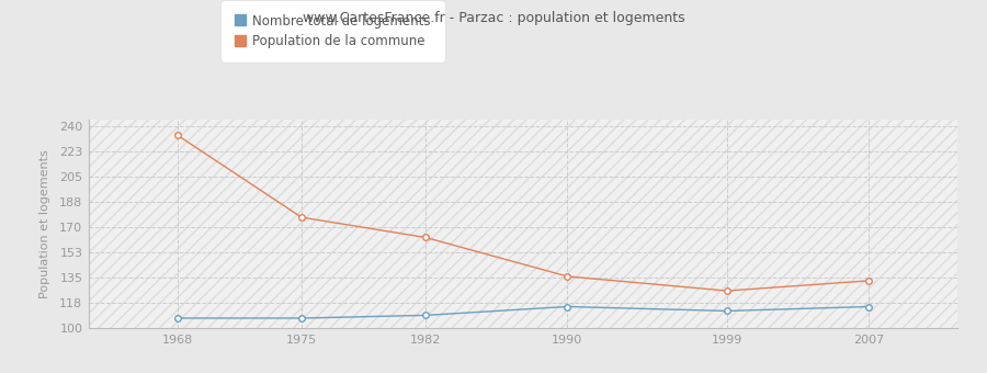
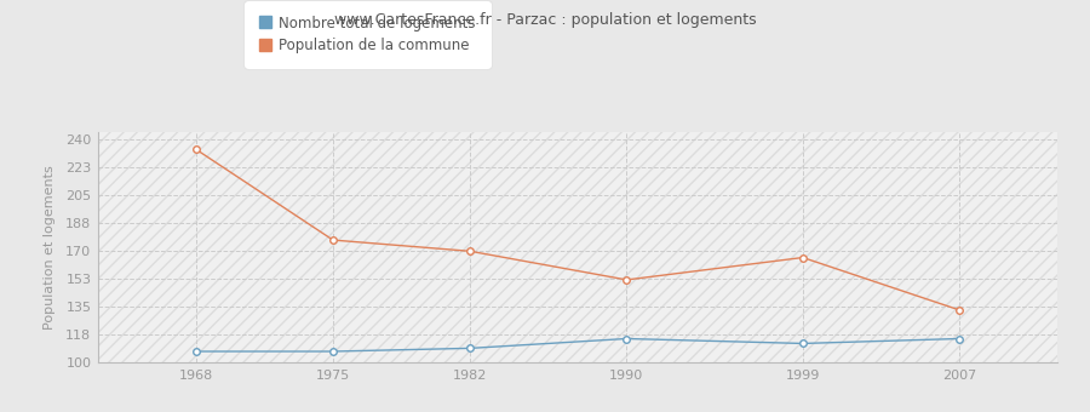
Population de la commune/1982: 163 -> 170
Population de la commune/1990: 136 -> 152
Population de la commune/1999: 126 -> 166
